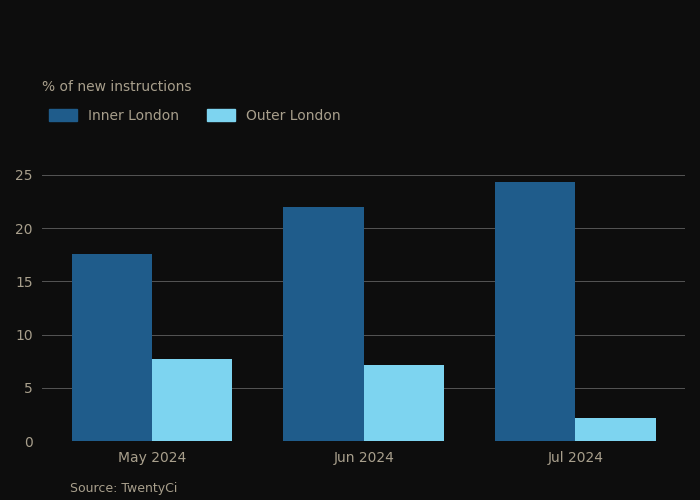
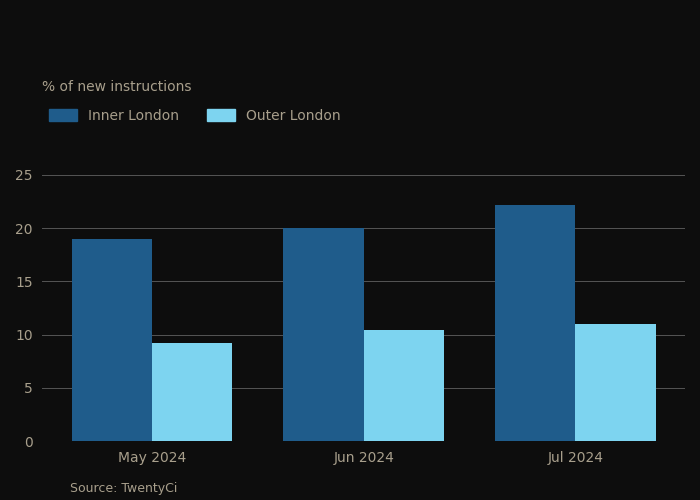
Inner London/May 2024: 17.6 -> 19.0
Outer London/May 2024: 7.7 -> 9.2
Inner London/Jun 2024: 22.0 -> 20.0
Outer London/Jun 2024: 7.2 -> 10.4
Inner London/Jul 2024: 24.3 -> 22.2
Outer London/Jul 2024: 2.2 -> 11.0
